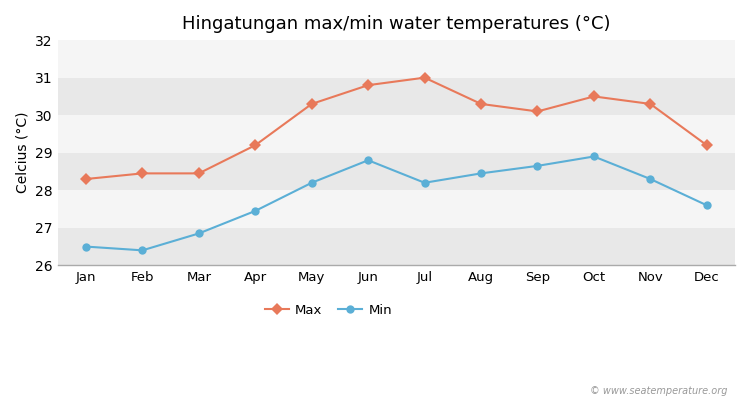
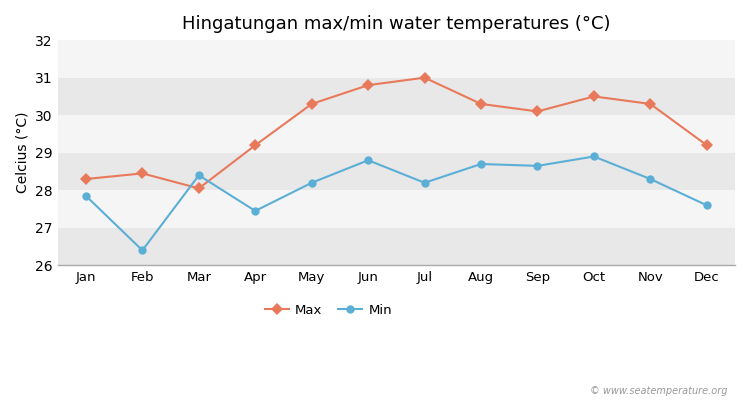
Min/Jan: 26.50 -> 27.85
Max/Mar: 28.45 -> 28.05
Min/Mar: 26.85 -> 28.40
Min/Aug: 28.45 -> 28.70
